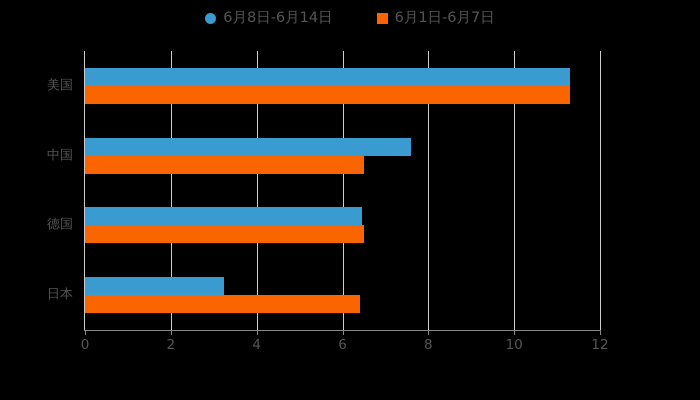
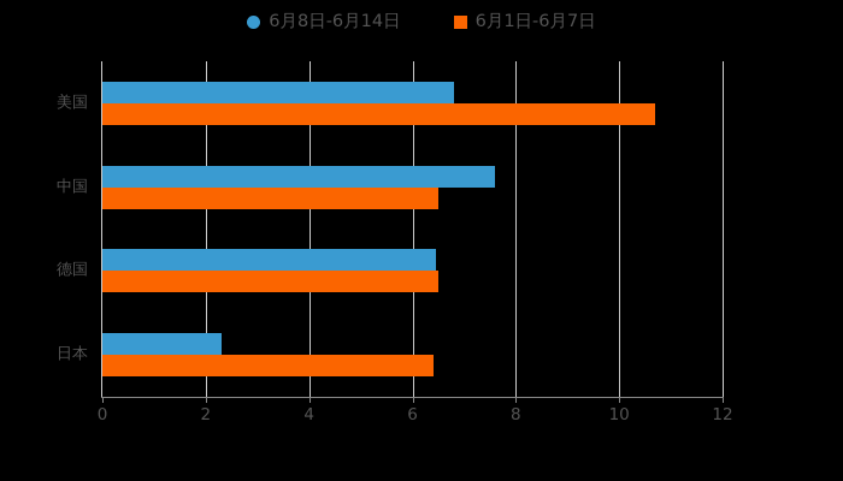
6月8日-6月14日/美国: 11.3 -> 6.8
6月1日-6月7日/美国: 11.3 -> 10.7
6月8日-6月14日/日本: 3.2 -> 2.3
